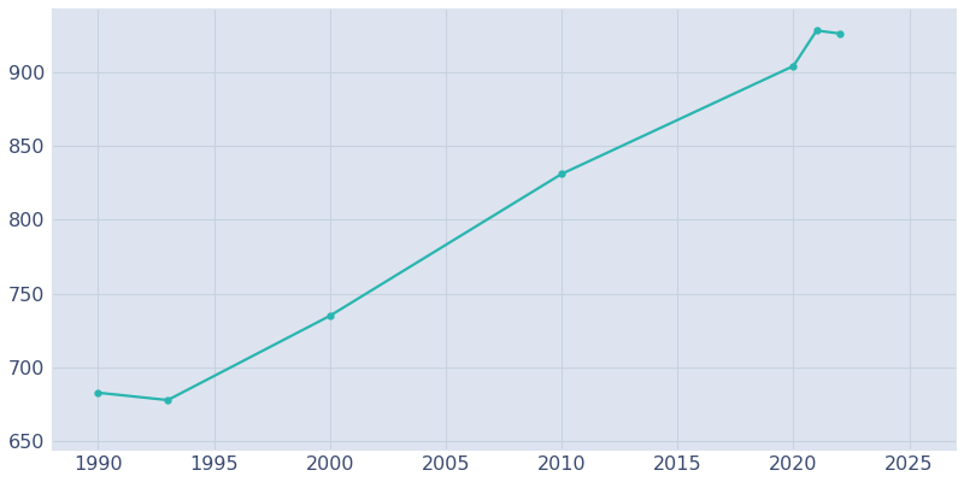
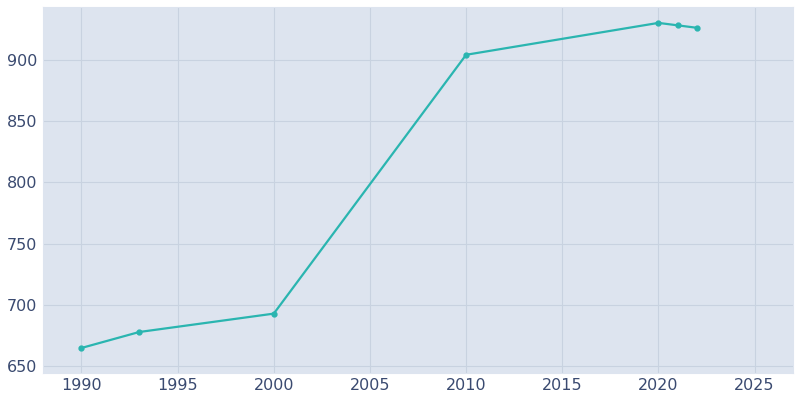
1990: 683 -> 665
2000: 735 -> 693
2010: 831 -> 904
2020: 904 -> 930
